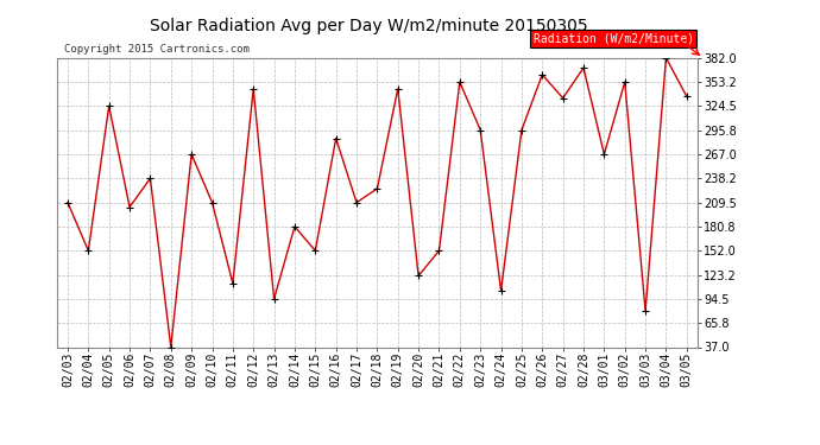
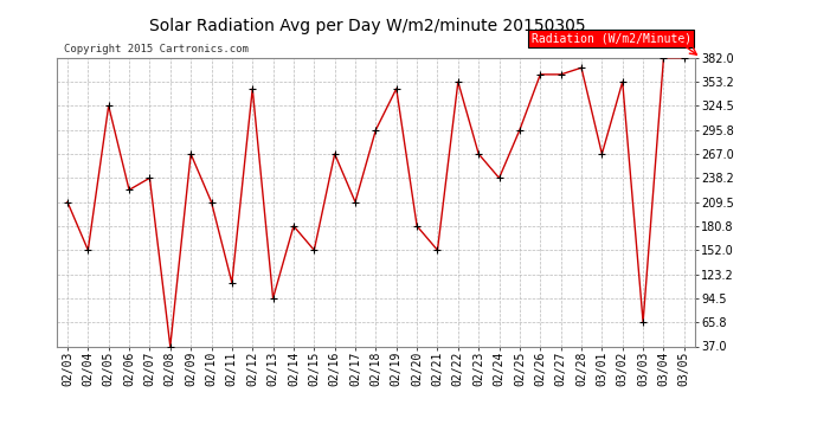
02/06: 204 -> 224
02/16: 286 -> 267
02/18: 226 -> 296
02/20: 122 -> 181
02/23: 296 -> 267
02/24: 104 -> 238
02/27: 334 -> 362
03/03: 80 -> 66
03/05: 336 -> 382
